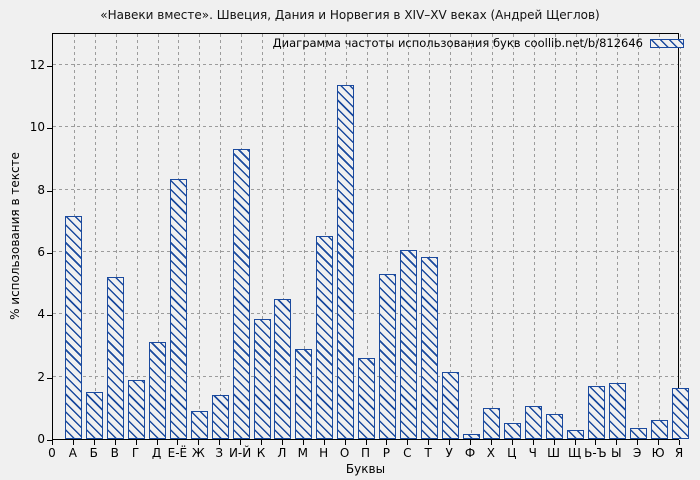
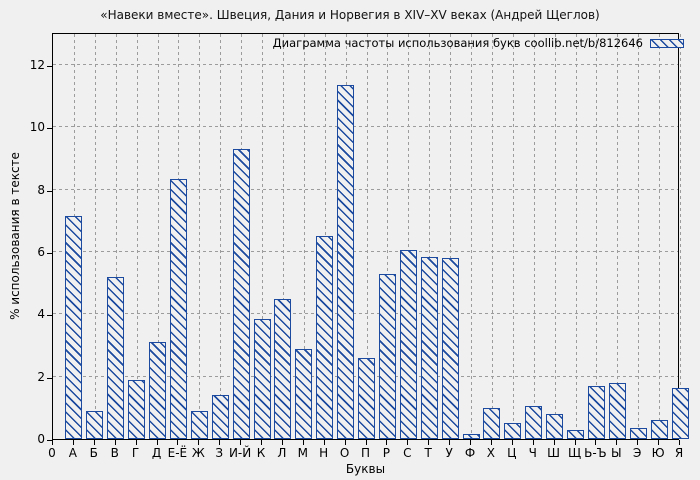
Б: 1.5 -> 0.9
У: 2.1 -> 5.8
